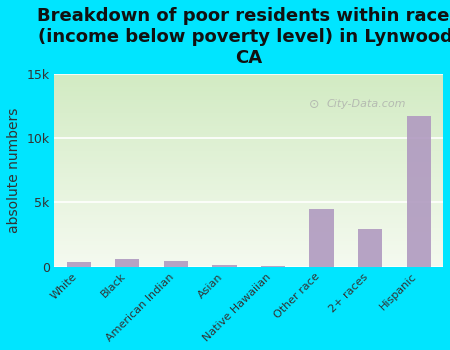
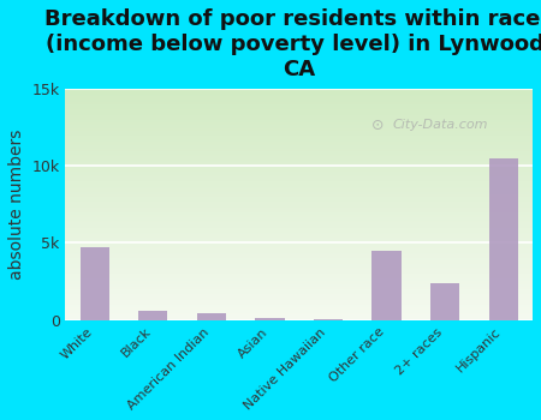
White: 0.4k -> 4.7k
2+ races: 2.9k -> 2.4k
Hispanic: 11.7k -> 10.5k
